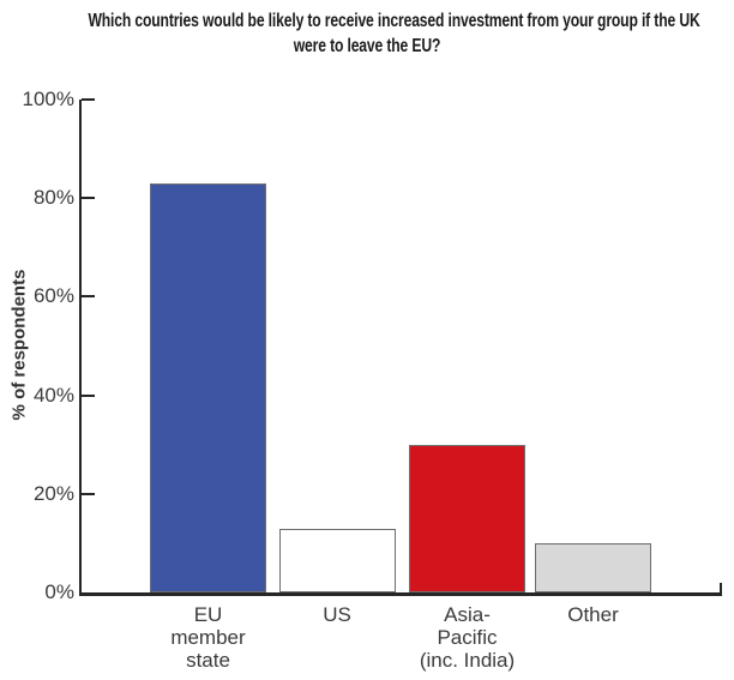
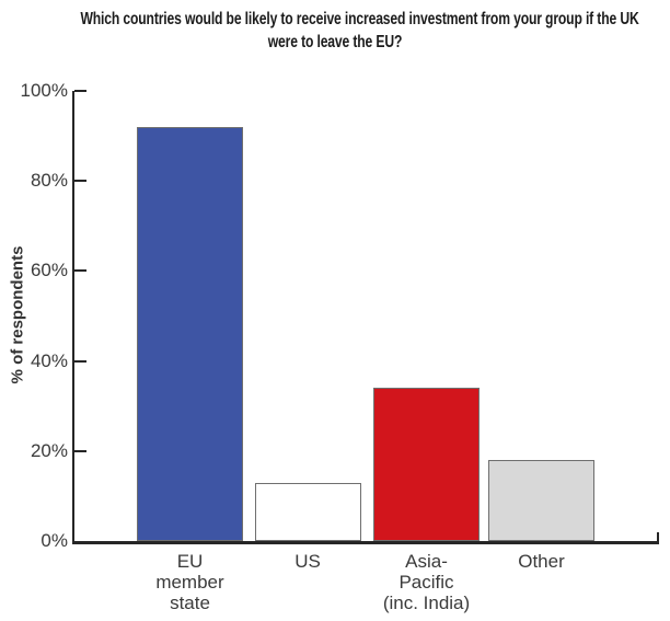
EU member state: 83% -> 92%
Asia-Pacific (inc. India): 30% -> 34%
Other: 10% -> 18%
